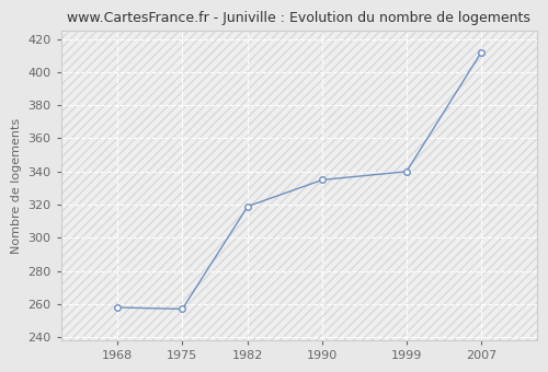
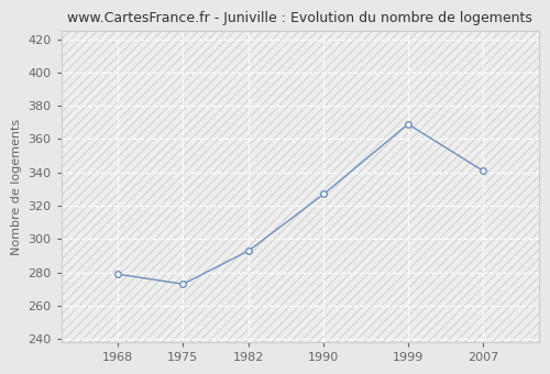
1968: 258 -> 279
1975: 257 -> 273
1982: 319 -> 293
1990: 335 -> 327
1999: 340 -> 369
2007: 412 -> 341
